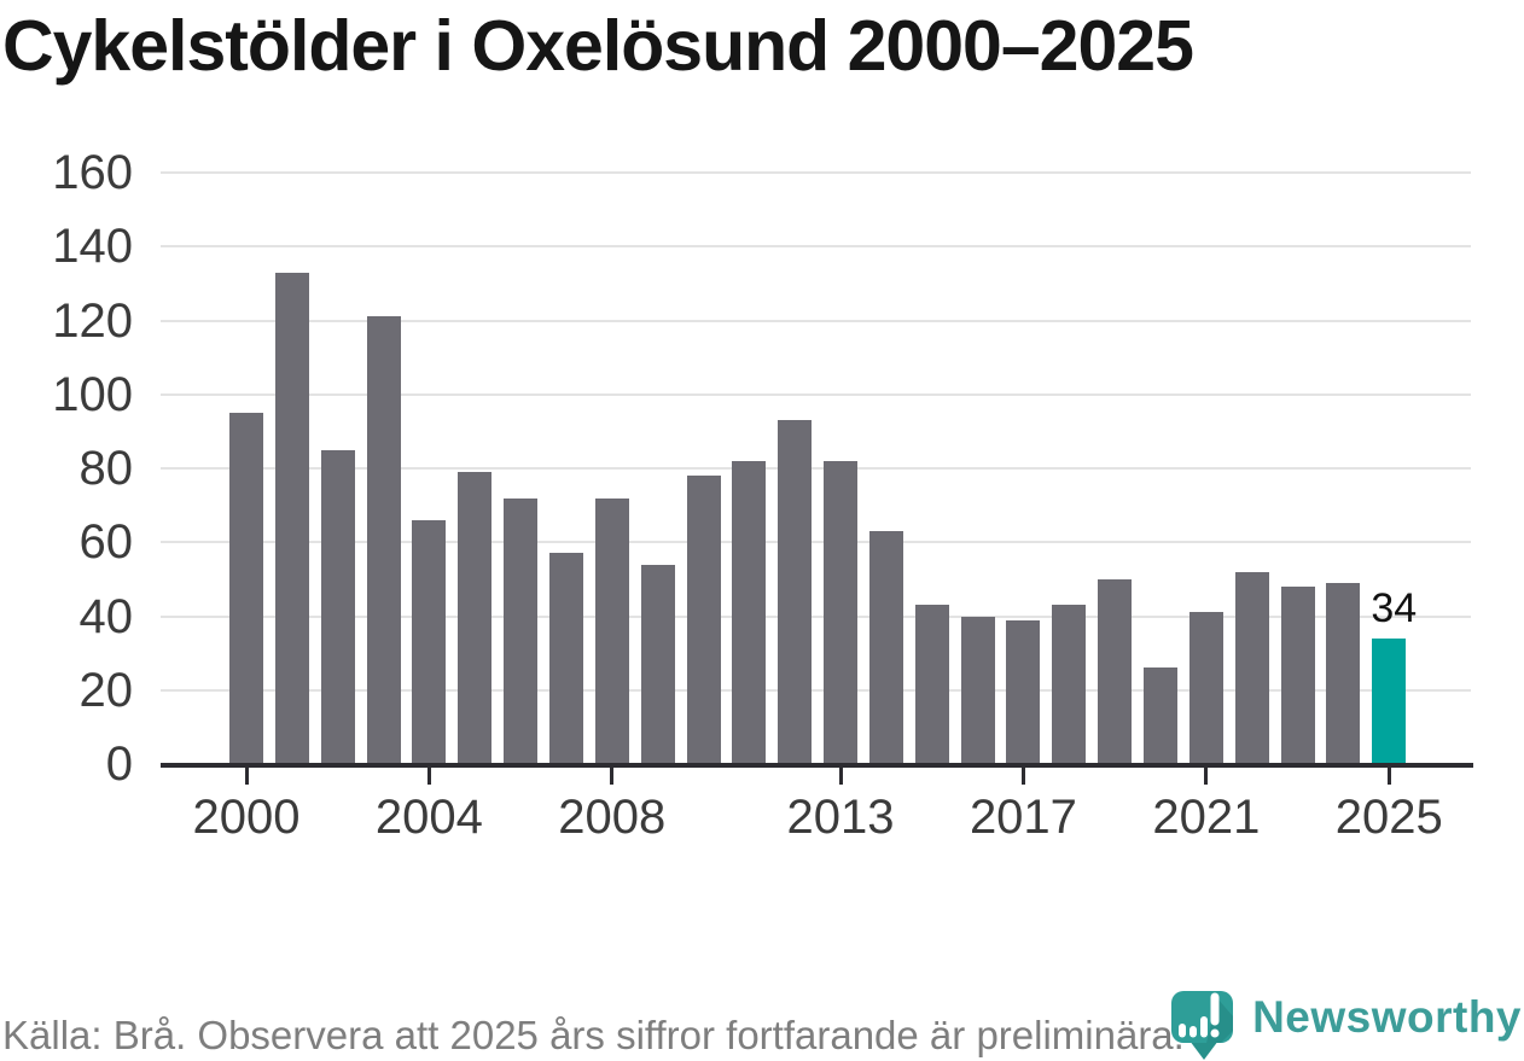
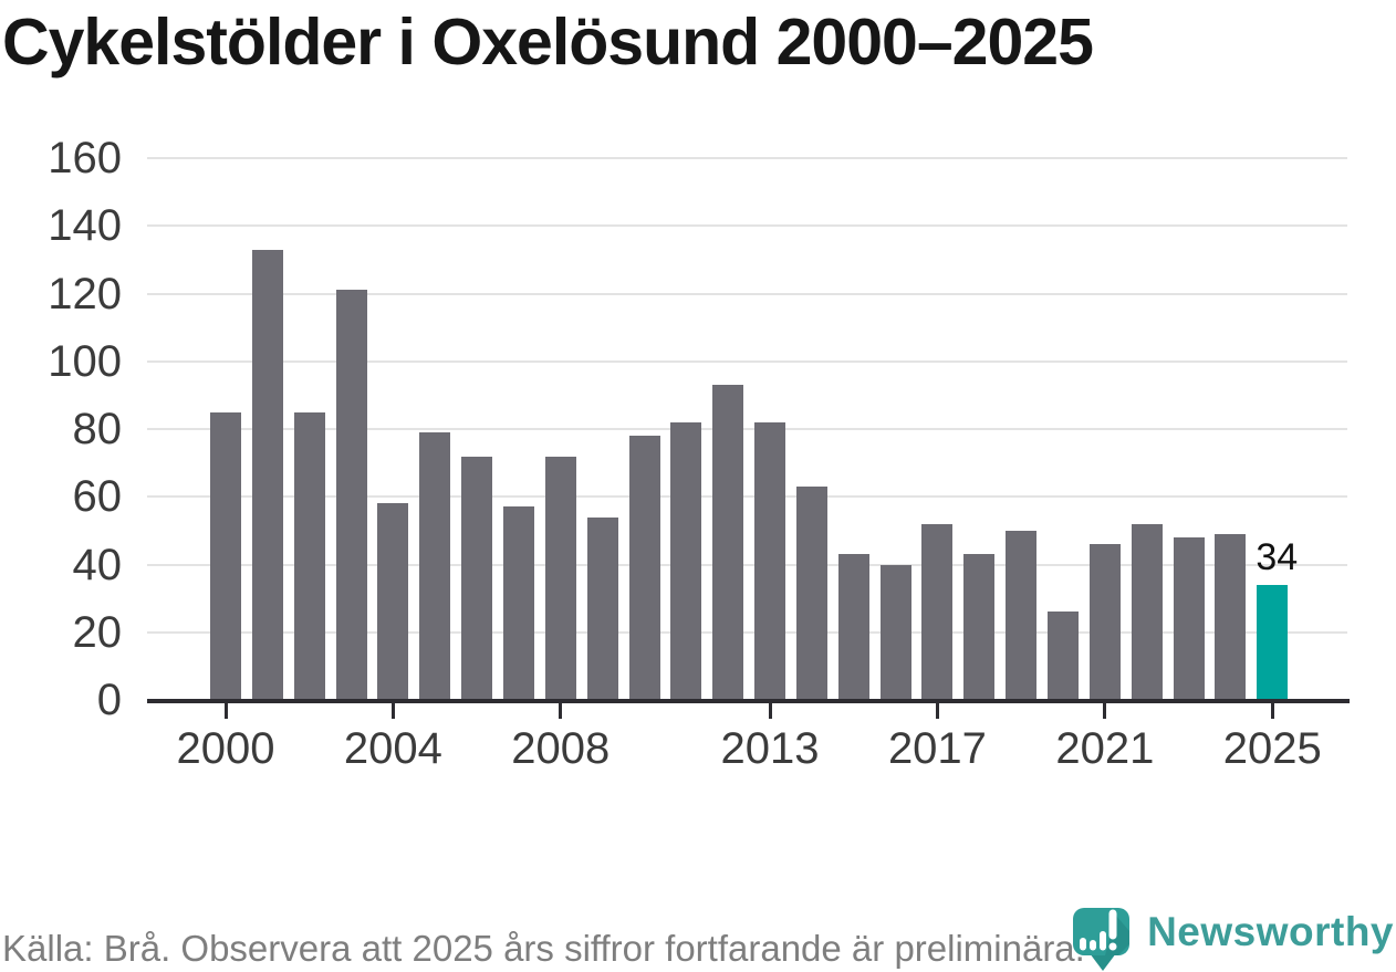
2000: 95 -> 85
2004: 66 -> 58
2017: 39 -> 52
2021: 41 -> 46
